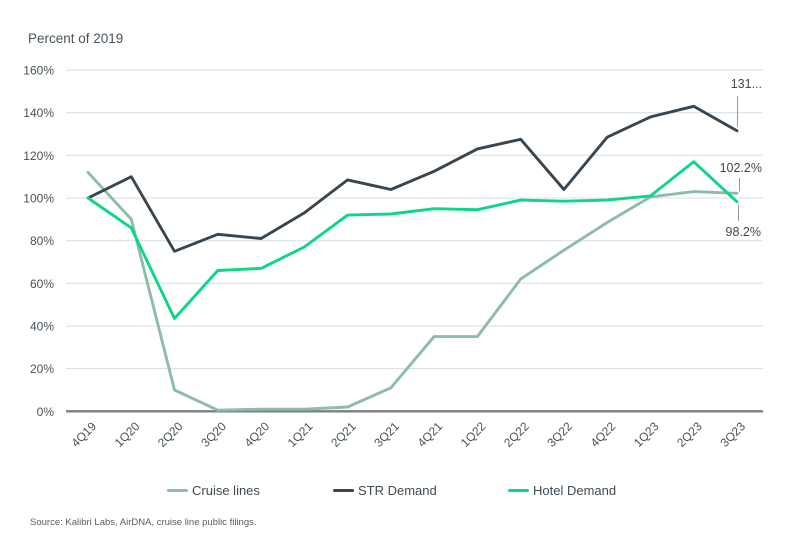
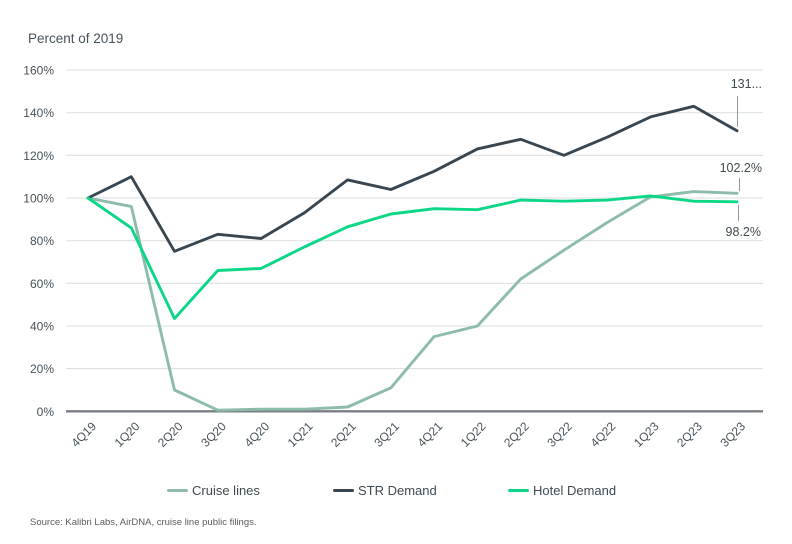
Cruise lines/4Q19: 112% -> 100%
Cruise lines/1Q20: 90% -> 96%
Hotel Demand/2Q21: 92% -> 86%
Cruise lines/1Q22: 35% -> 40%
STR Demand/3Q22: 104% -> 120%
Hotel Demand/2Q23: 117% -> 98%
